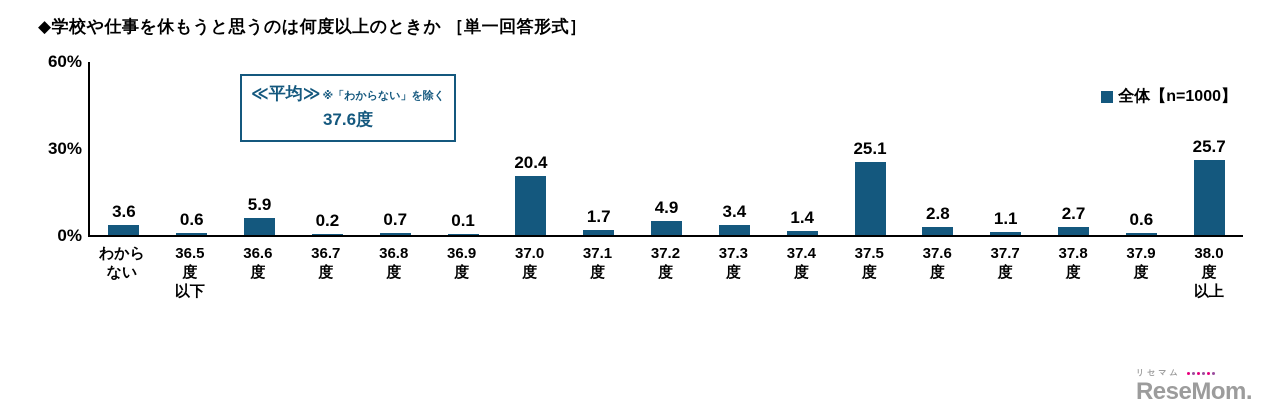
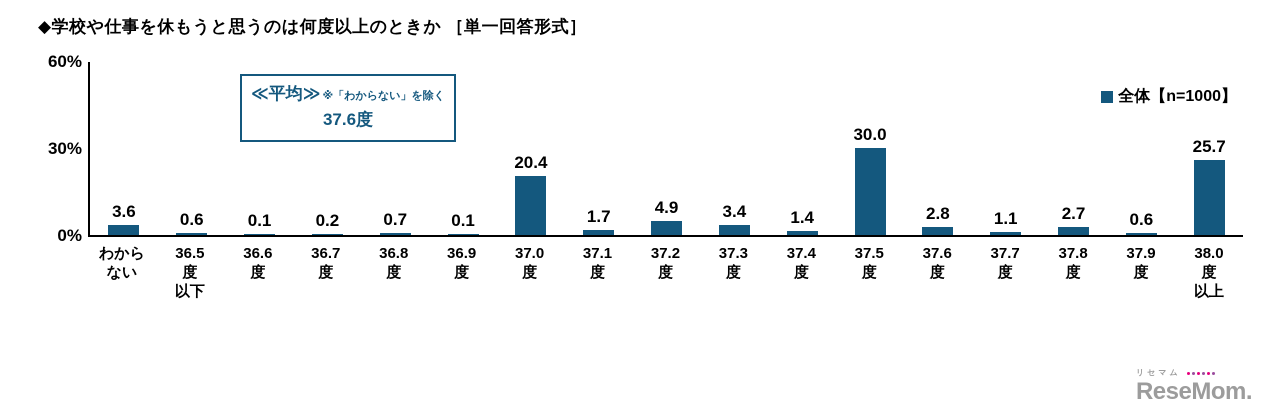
36.6度: 5.9 -> 0.1
37.5度: 25.1 -> 30.0
